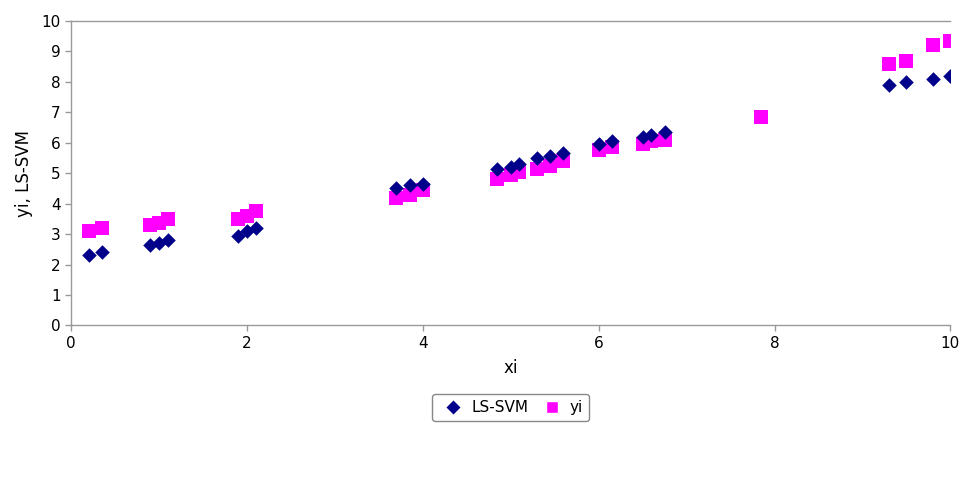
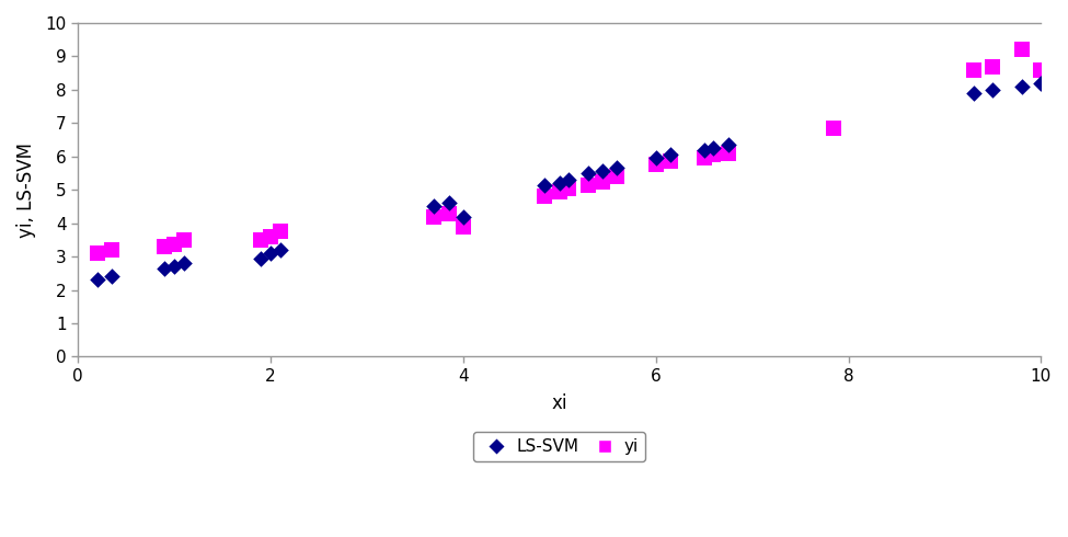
LS-SVM/4: 4.65 -> 4.20
yi/4: 4.45 -> 3.90
yi/10: 9.35 -> 8.60
